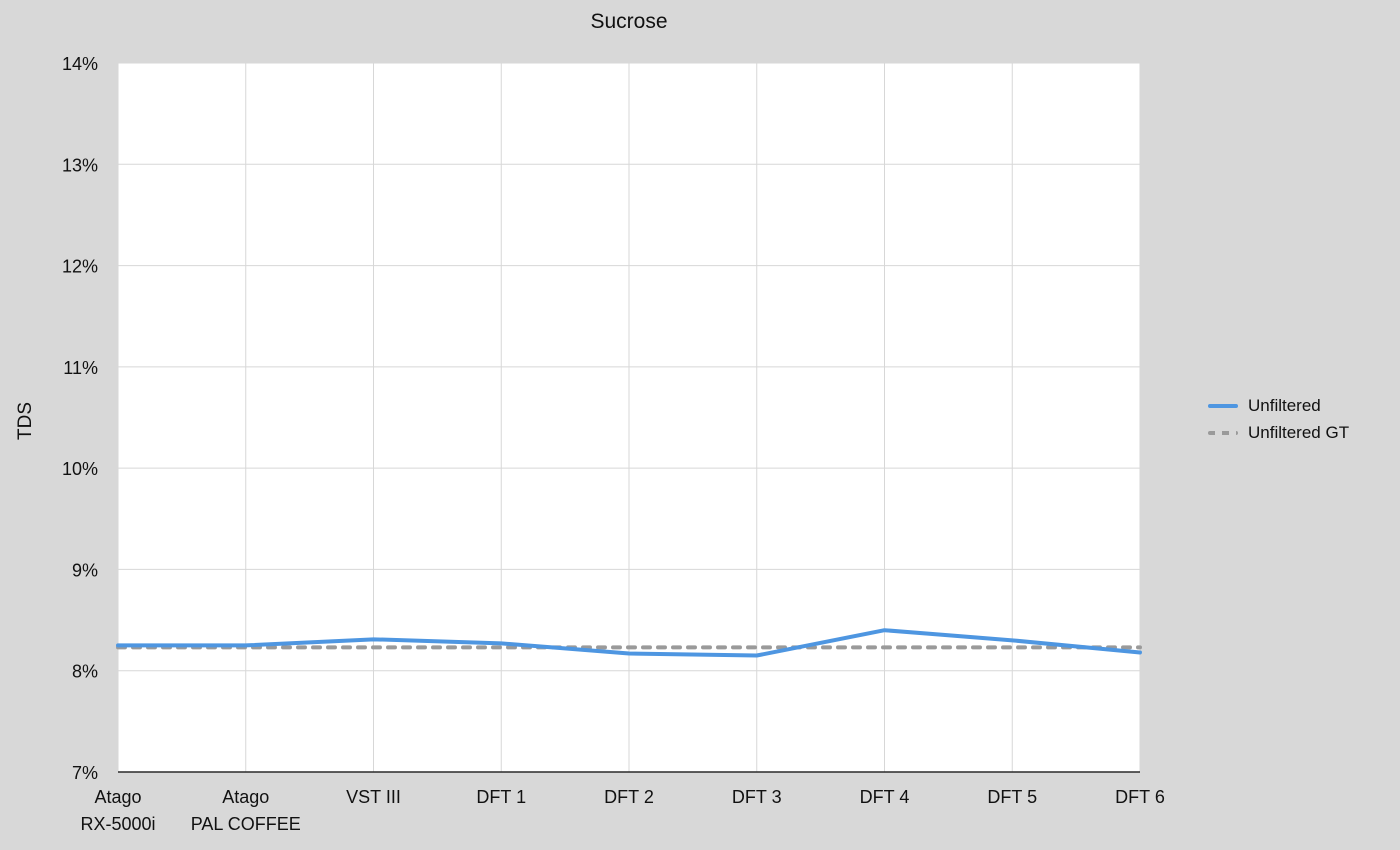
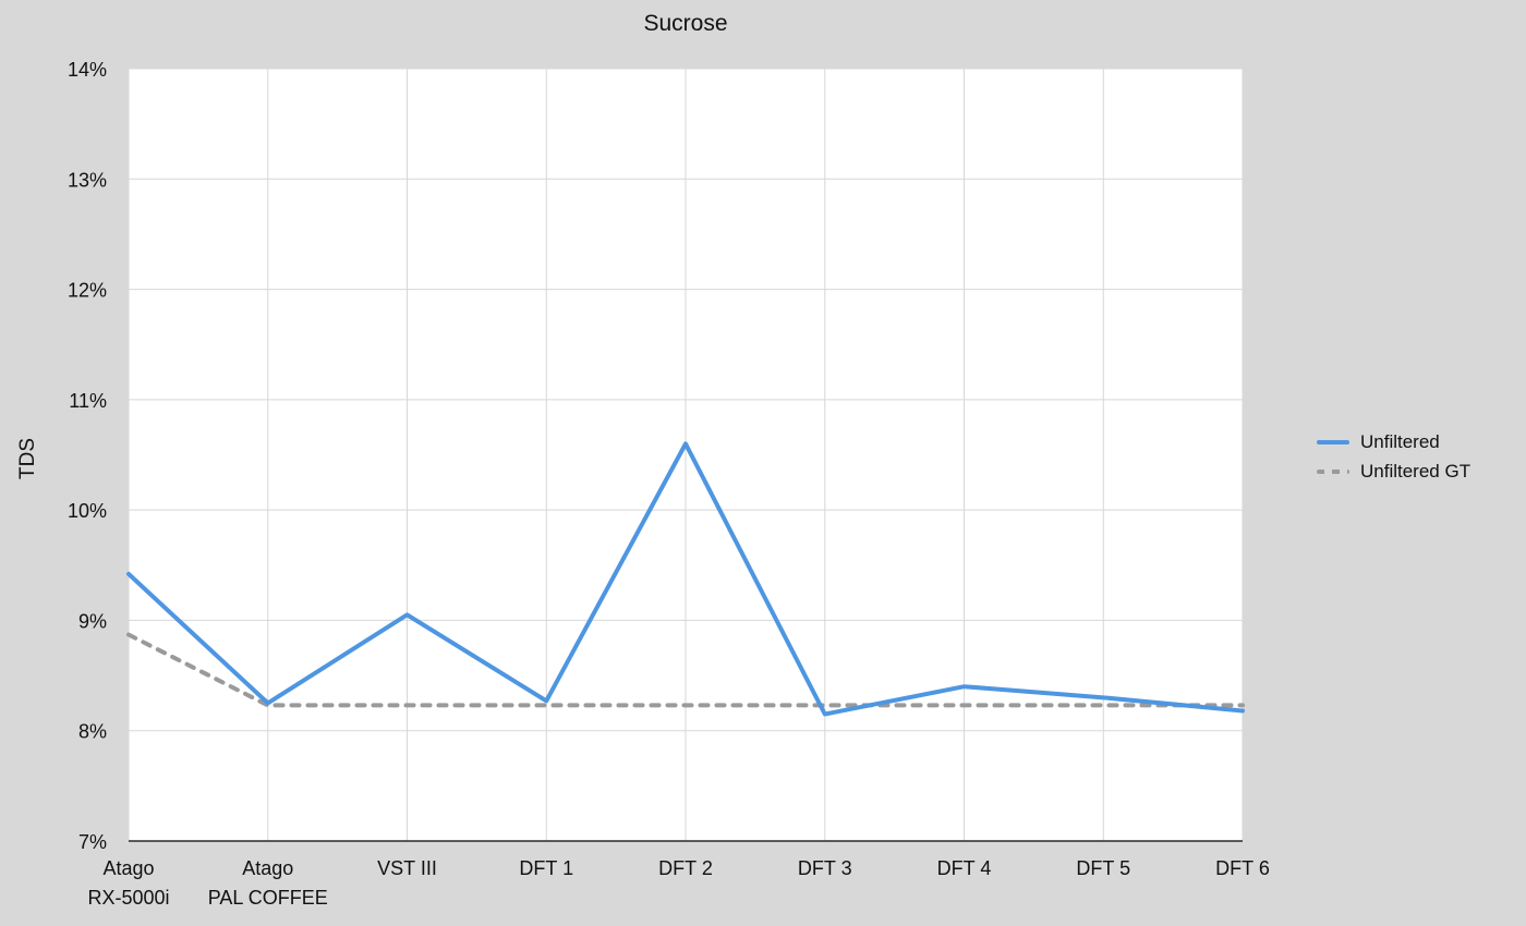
Unfiltered/Atago RX-5000i: 8.25% -> 9.42%
Unfiltered GT/Atago RX-5000i: 8.23% -> 8.87%
Unfiltered/VST III: 8.31% -> 9.05%
Unfiltered/DFT 2: 8.17% -> 10.60%
